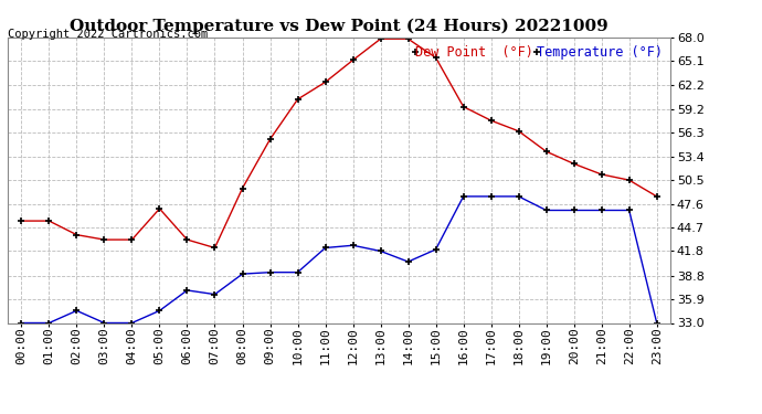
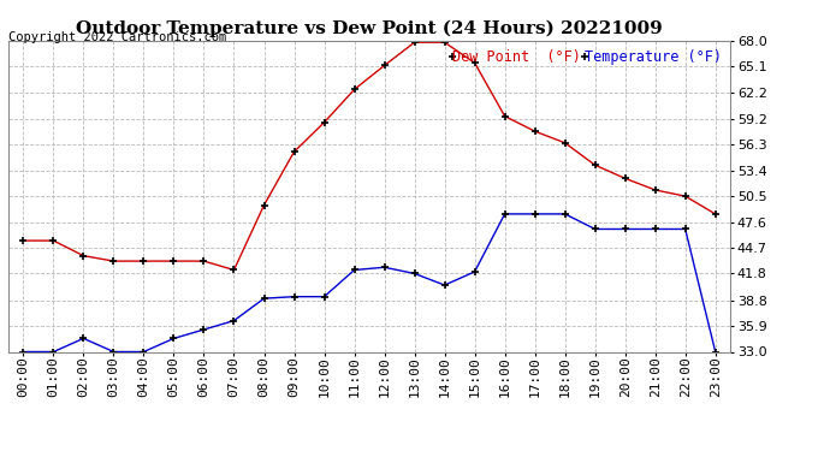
Dew Point (°F)/05:00: 47.0 -> 43.2
Temperature (°F)/06:00: 37.0 -> 35.5
Dew Point (°F)/10:00: 60.4 -> 58.8
